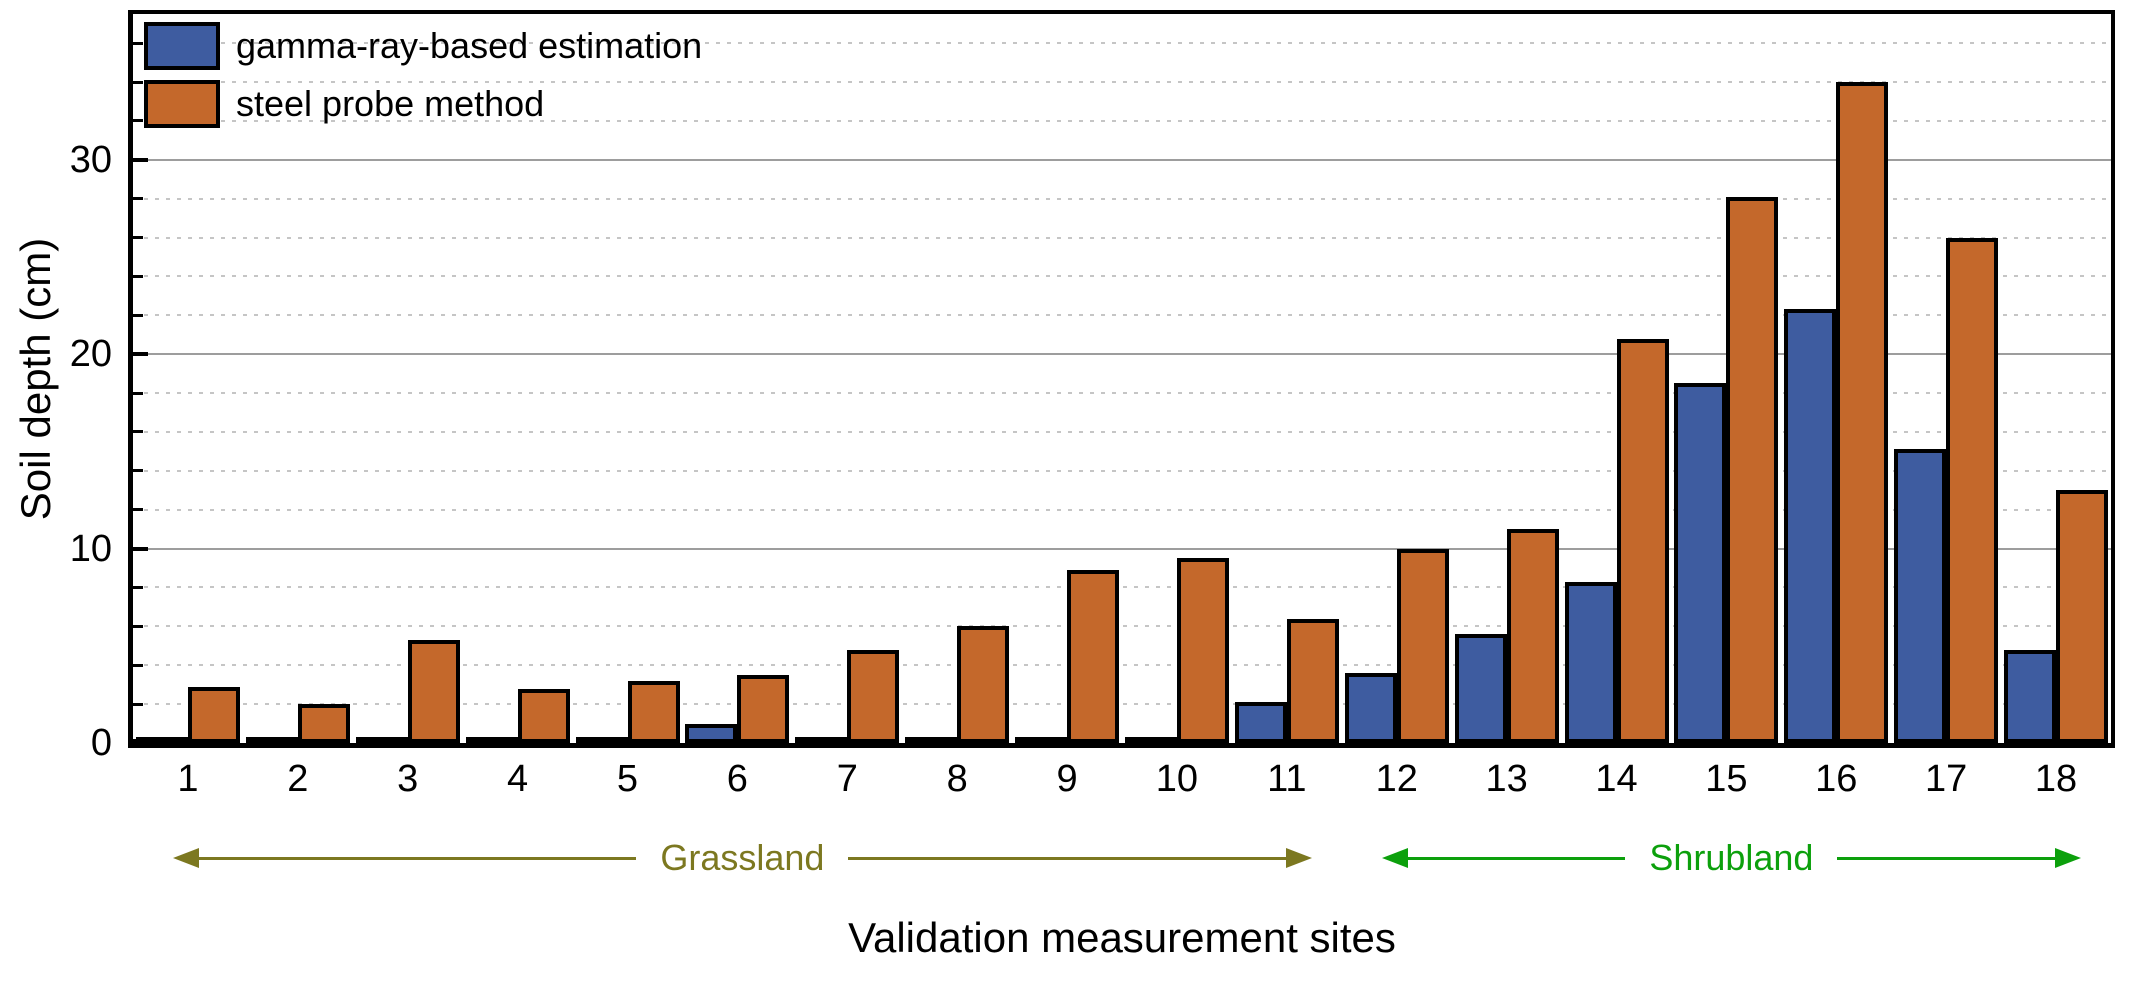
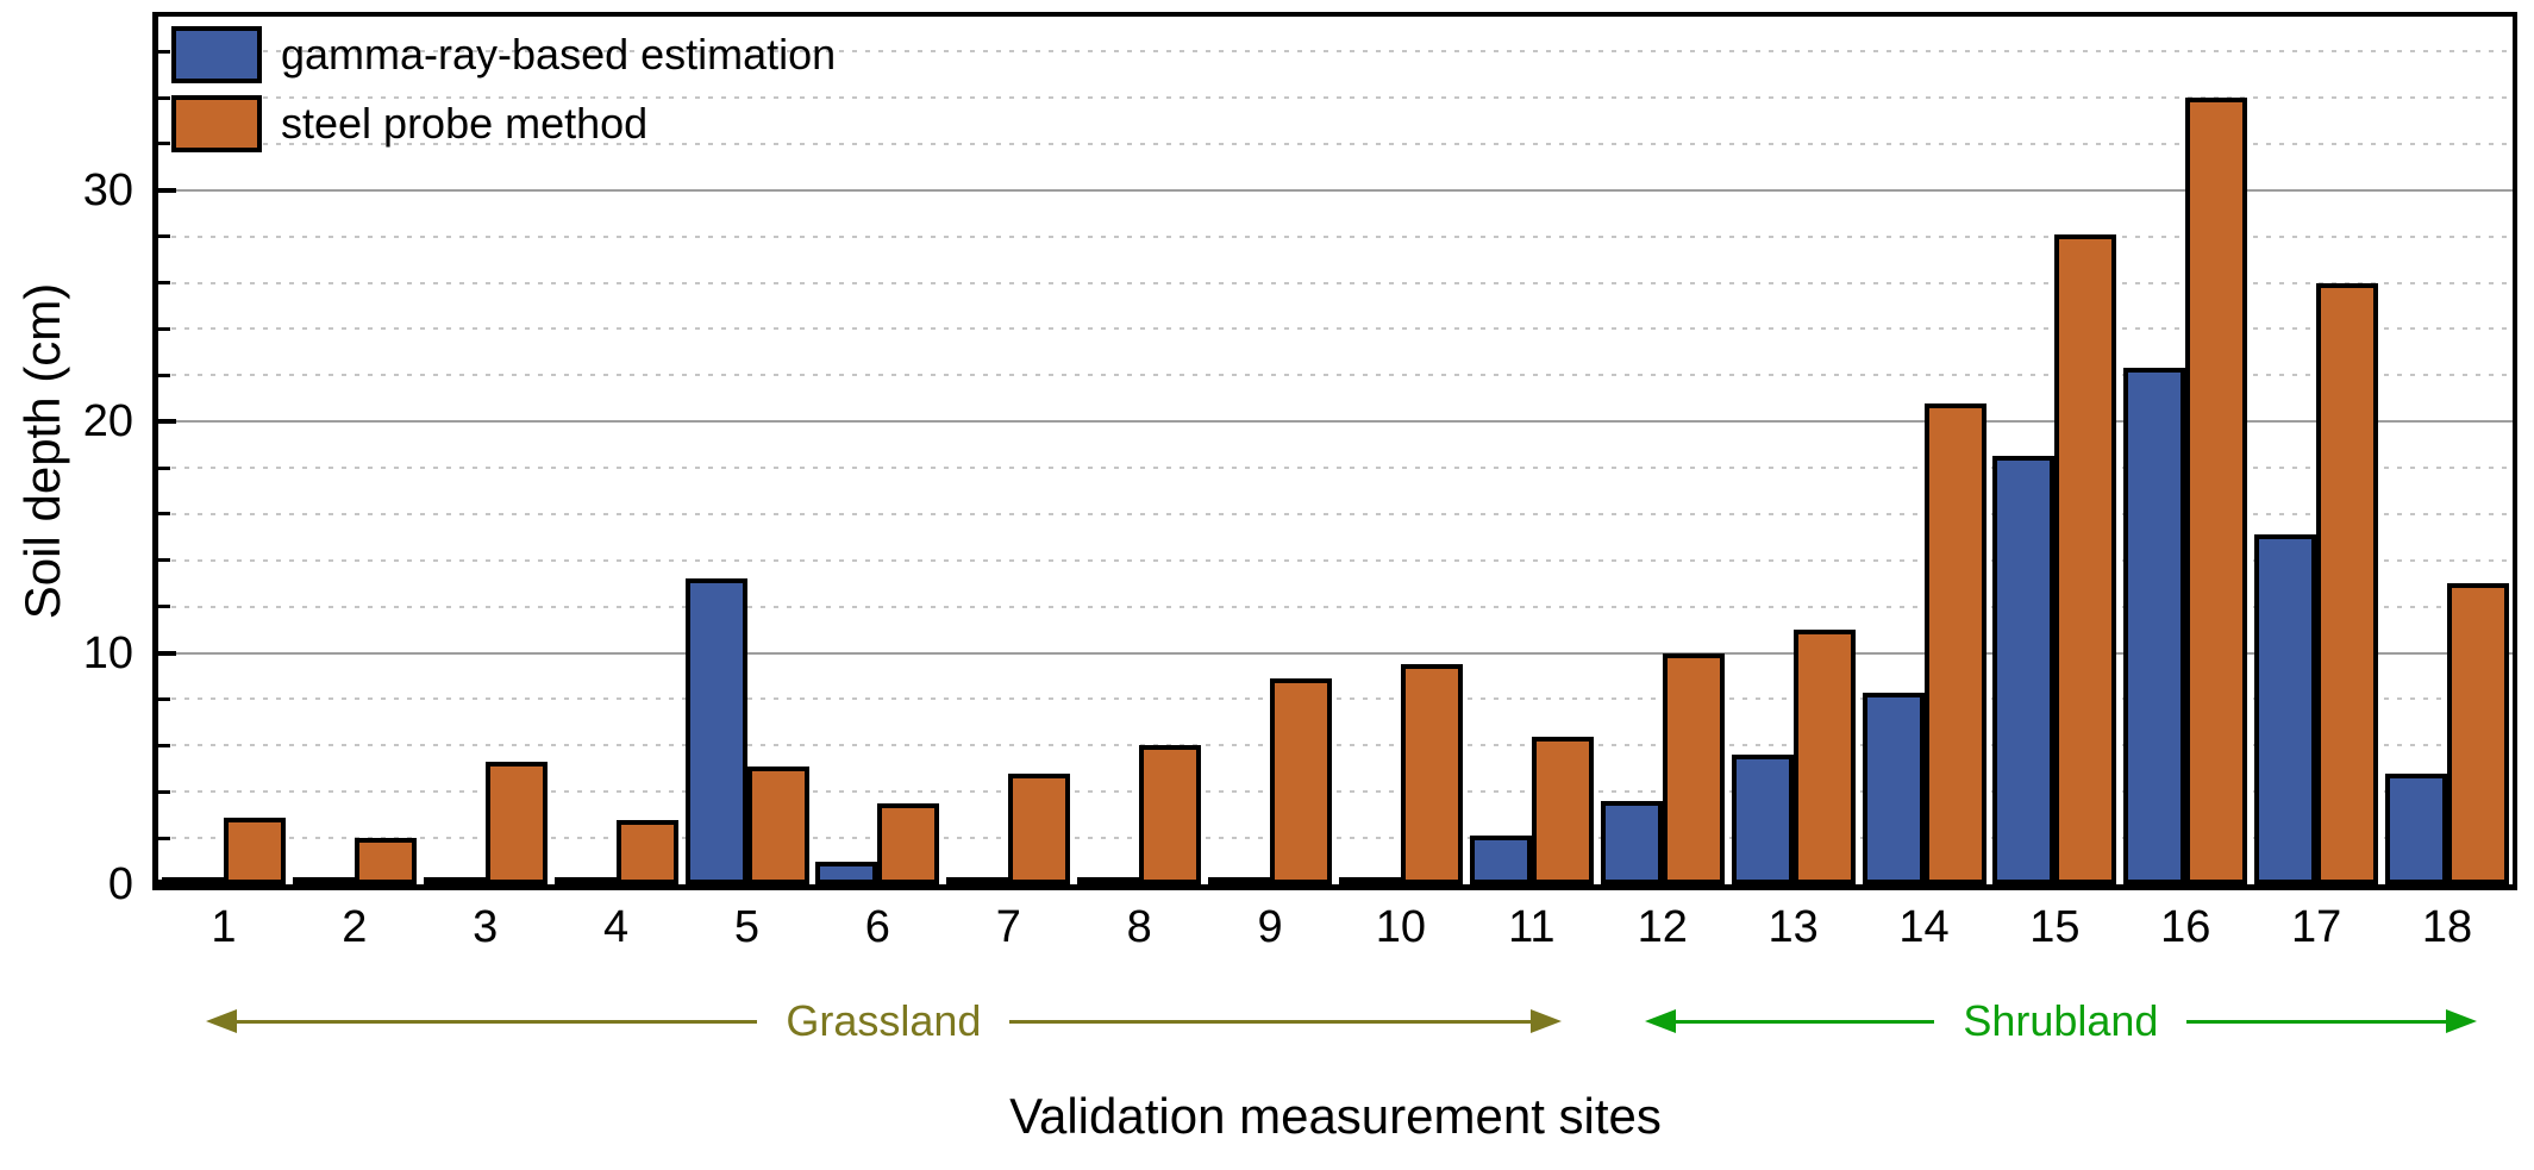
gamma-ray-based estimation/5: 0.2 -> 13.2
steel probe method/5: 3.2 -> 5.1
